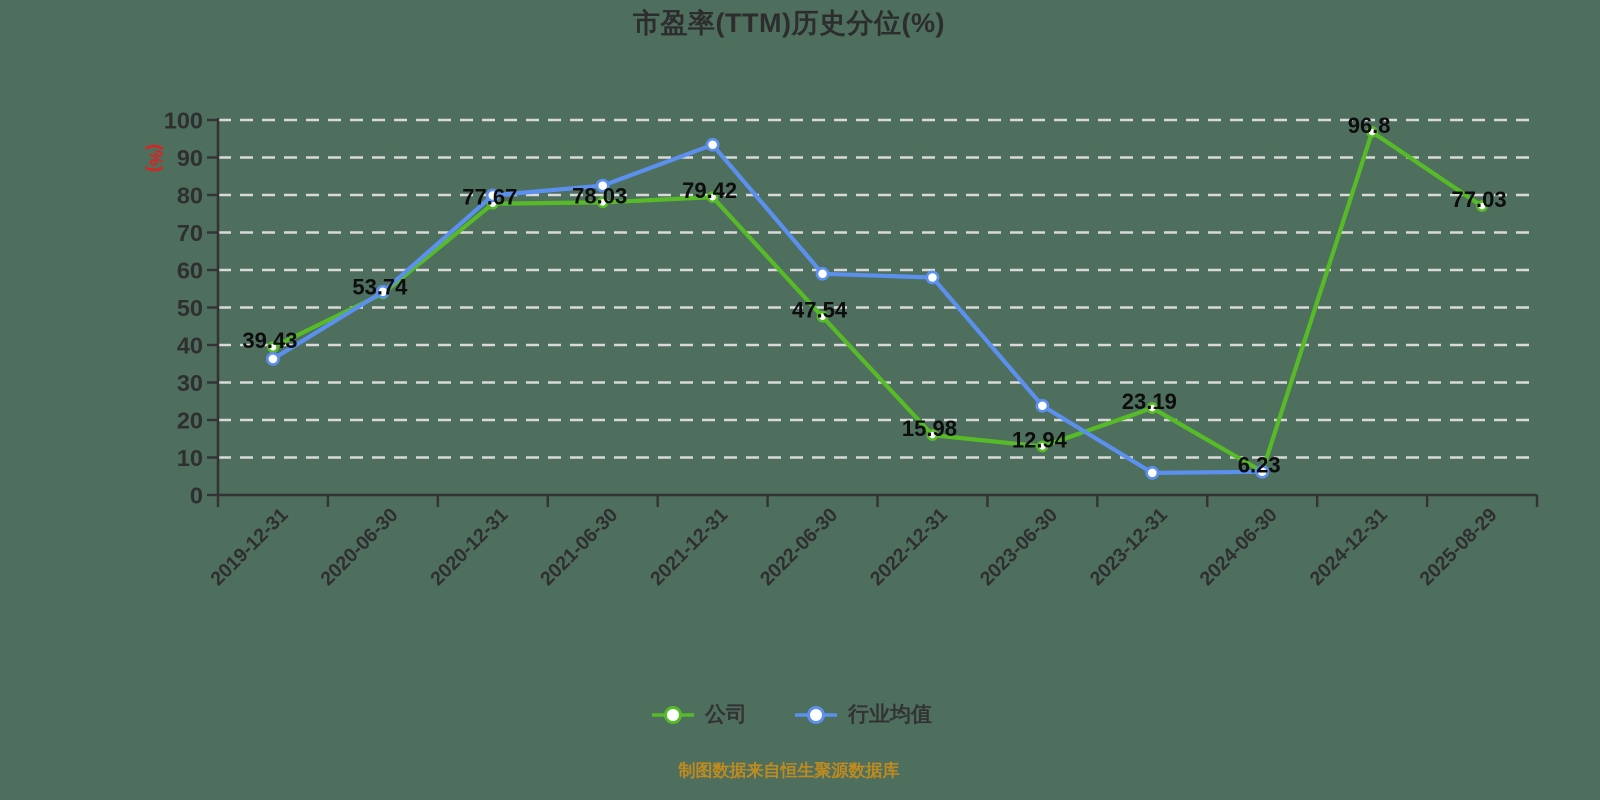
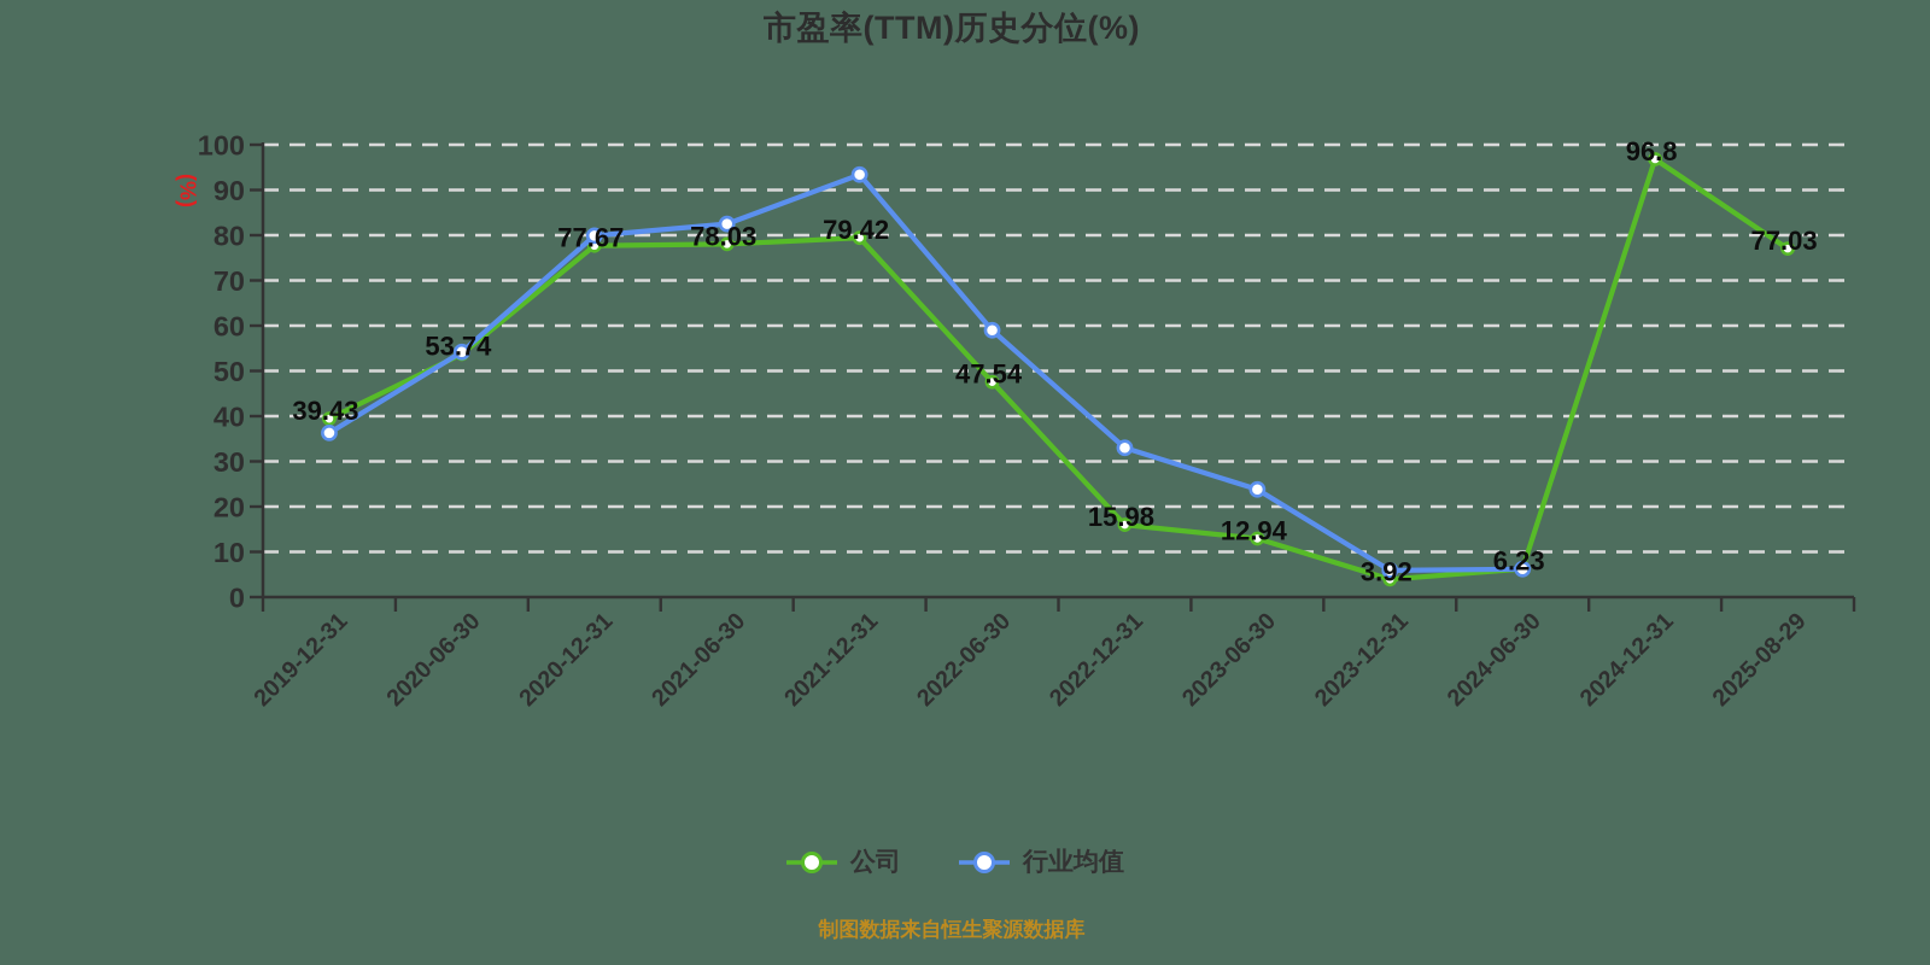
行业均值/2022-12-31: 58 -> 33
公司/2023-12-31: 23.19 -> 3.92
